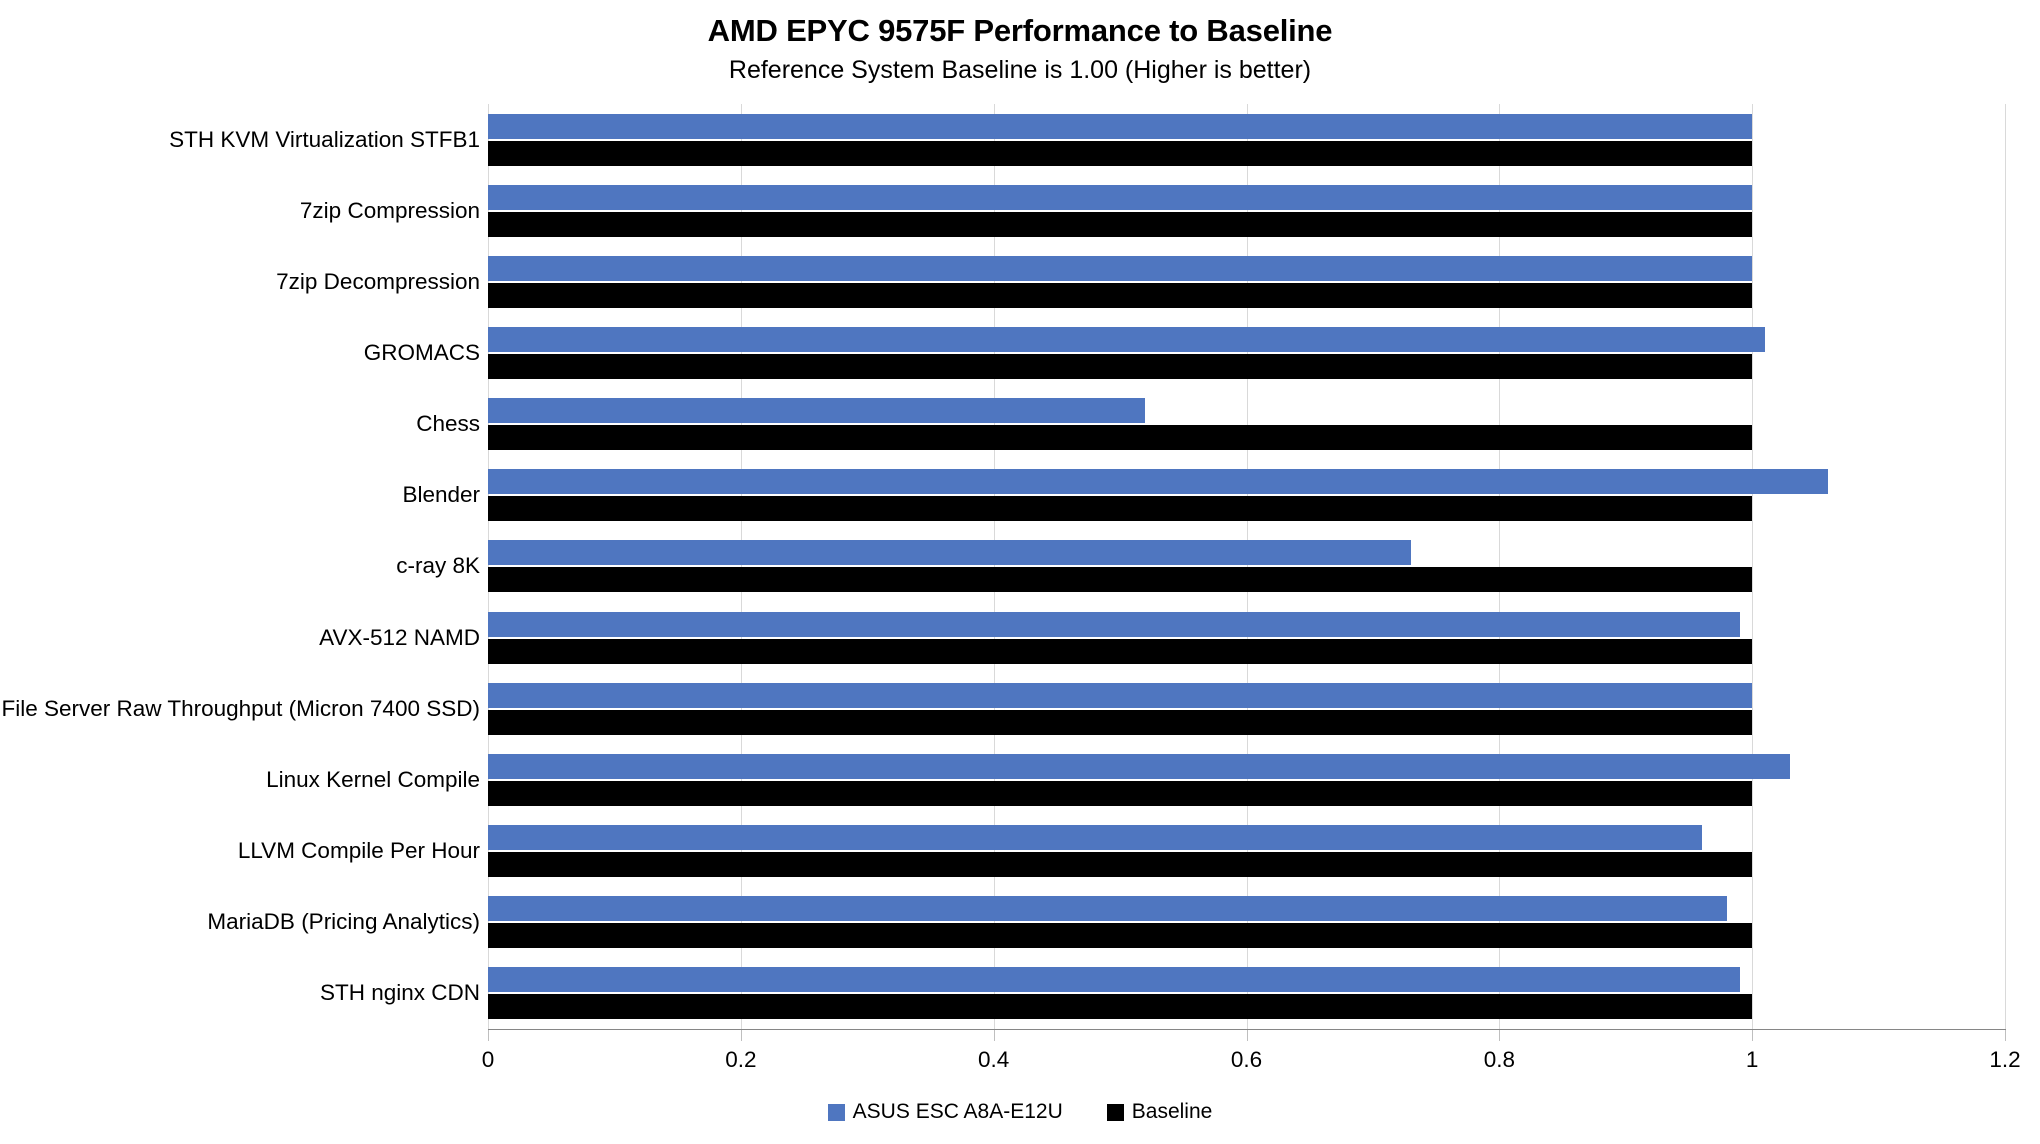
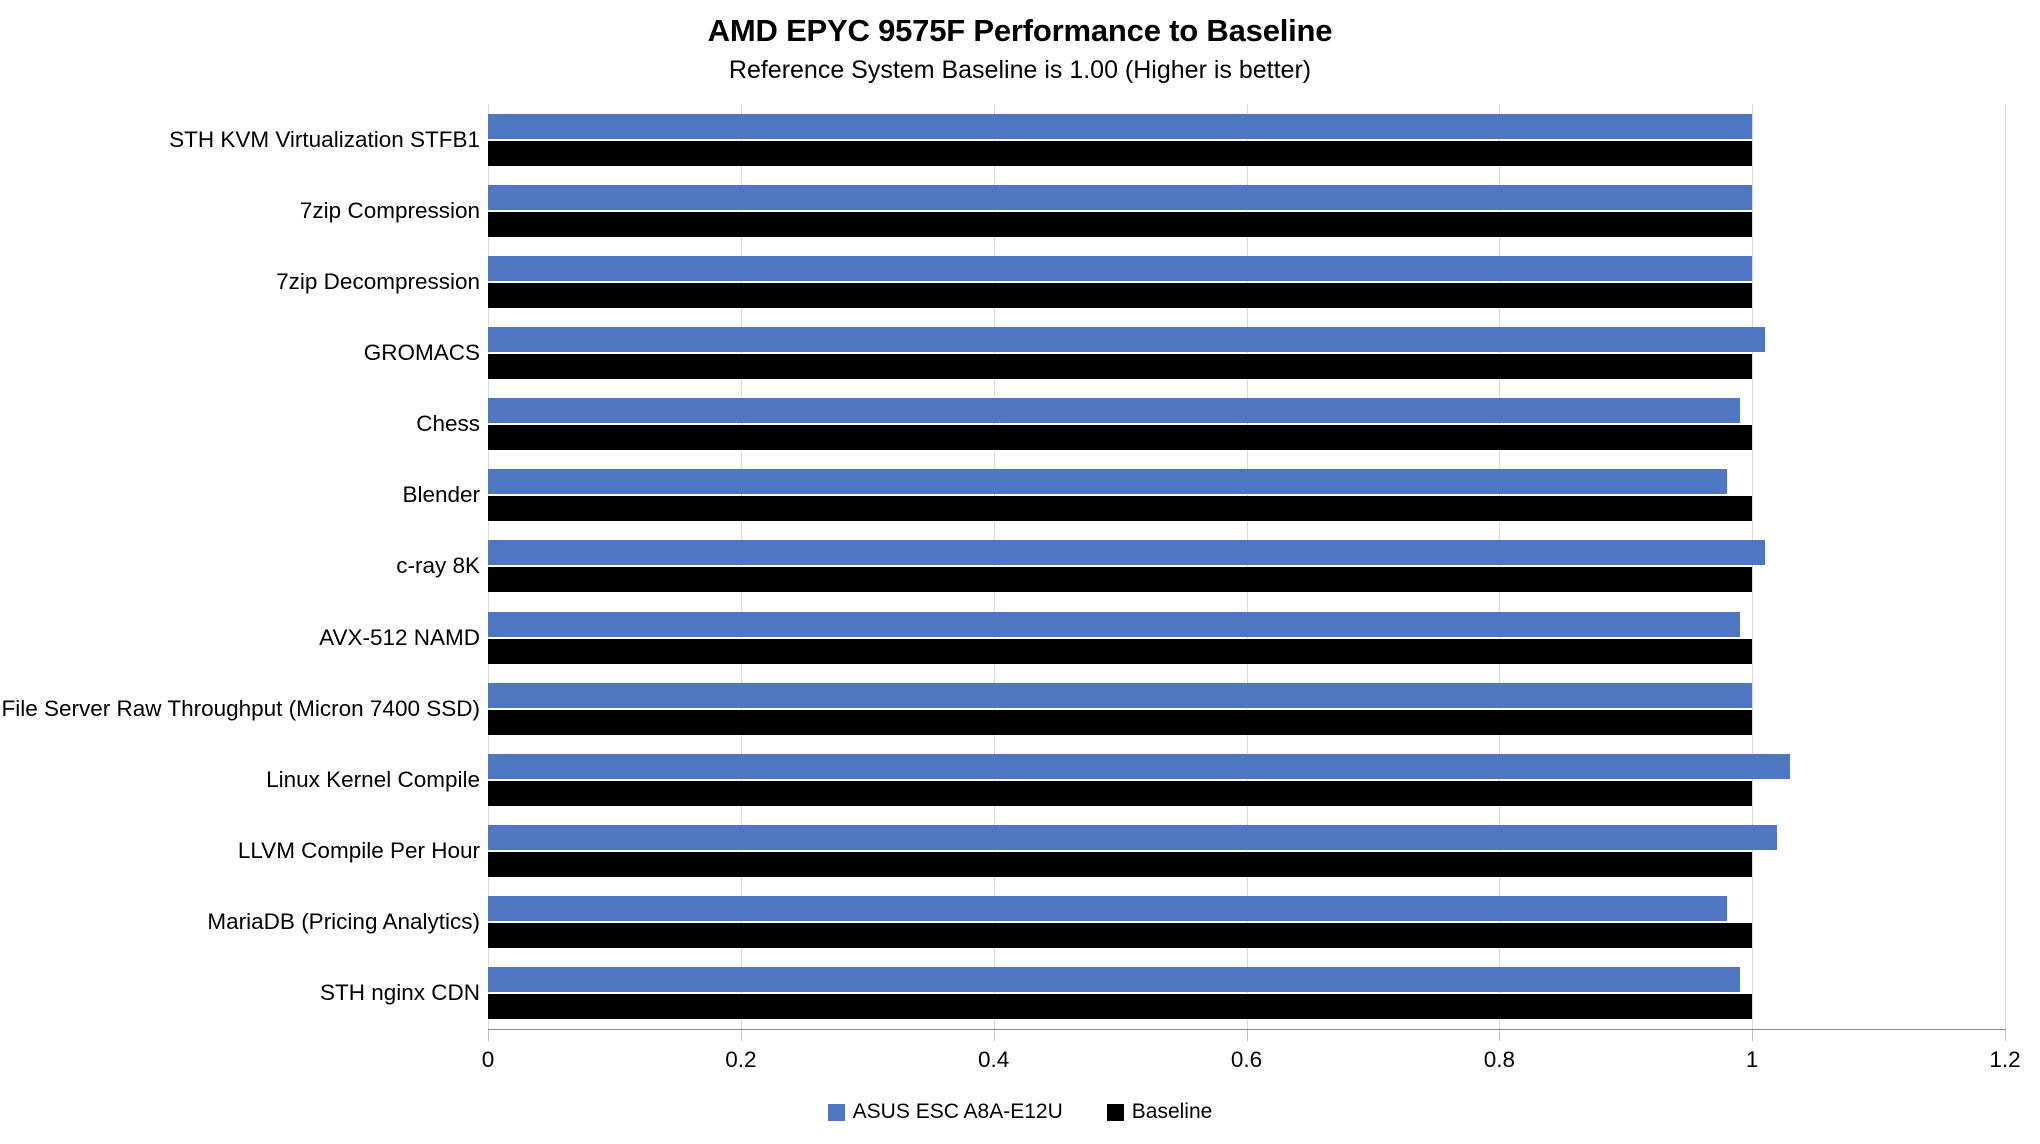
ASUS ESC A8A-E12U/Chess: 0.52 -> 0.99
ASUS ESC A8A-E12U/Blender: 1.06 -> 0.98
ASUS ESC A8A-E12U/c-ray 8K: 0.73 -> 1.01
ASUS ESC A8A-E12U/LLVM Compile Per Hour: 0.96 -> 1.02
